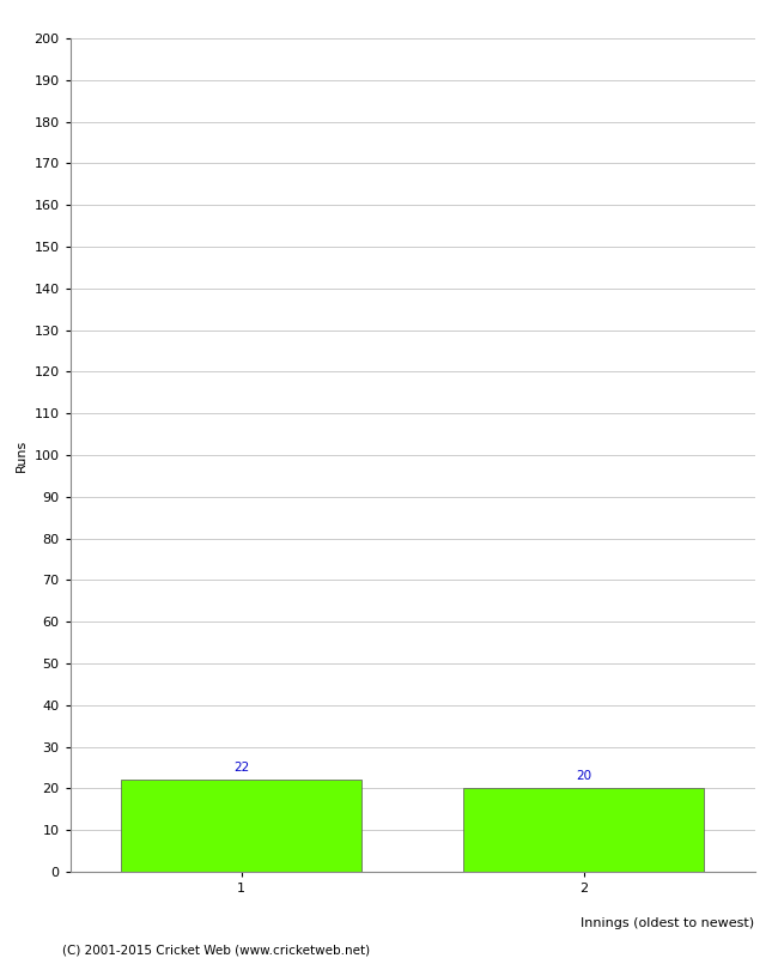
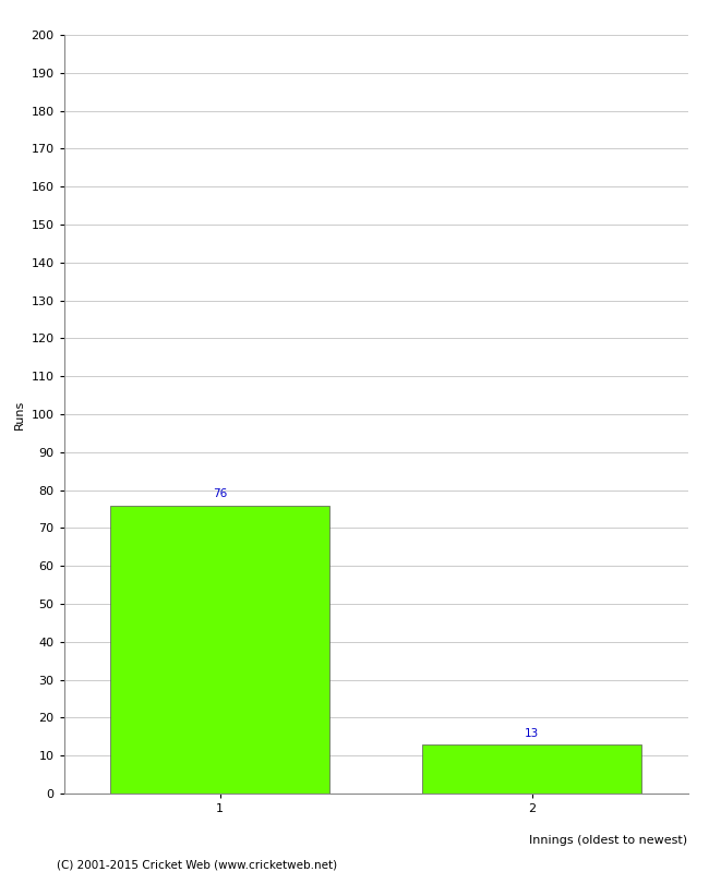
1: 22 -> 76
2: 20 -> 13
